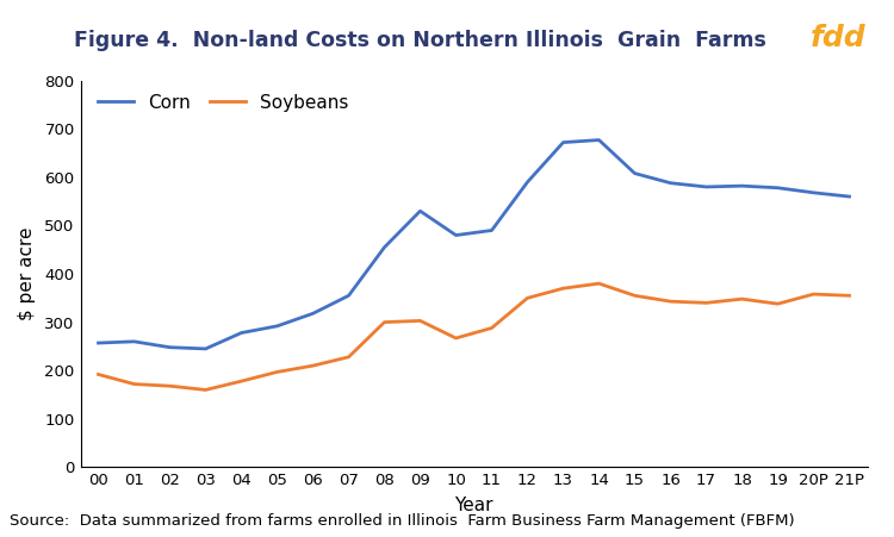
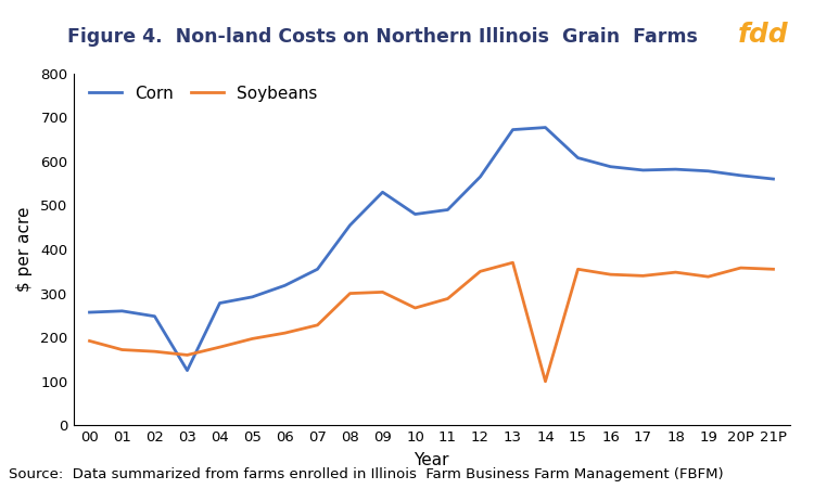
Corn/03: 245 -> 125
Corn/12: 590 -> 565
Soybeans/14: 380 -> 100
